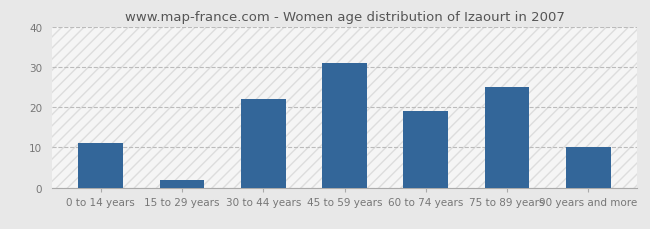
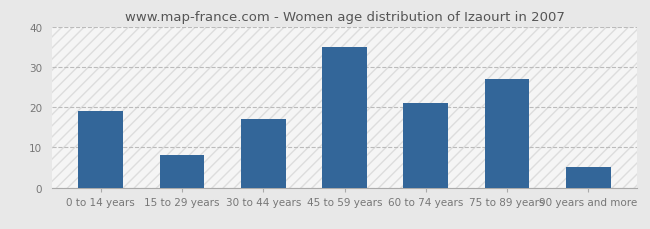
0 to 14 years: 11 -> 19
15 to 29 years: 2 -> 8
30 to 44 years: 22 -> 17
45 to 59 years: 31 -> 35
60 to 74 years: 19 -> 21
75 to 89 years: 25 -> 27
90 years and more: 10 -> 5
